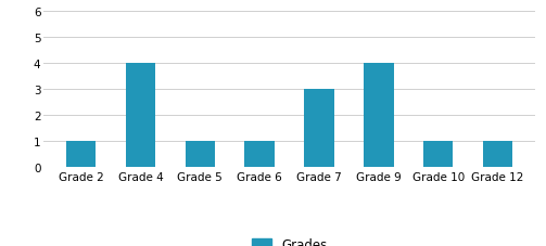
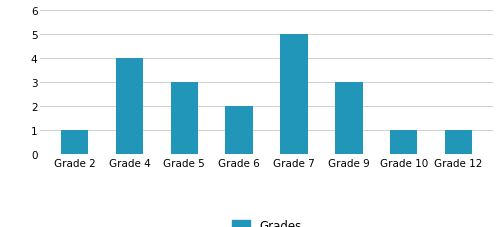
Grade 5: 1 -> 3
Grade 6: 1 -> 2
Grade 7: 3 -> 5
Grade 9: 4 -> 3
